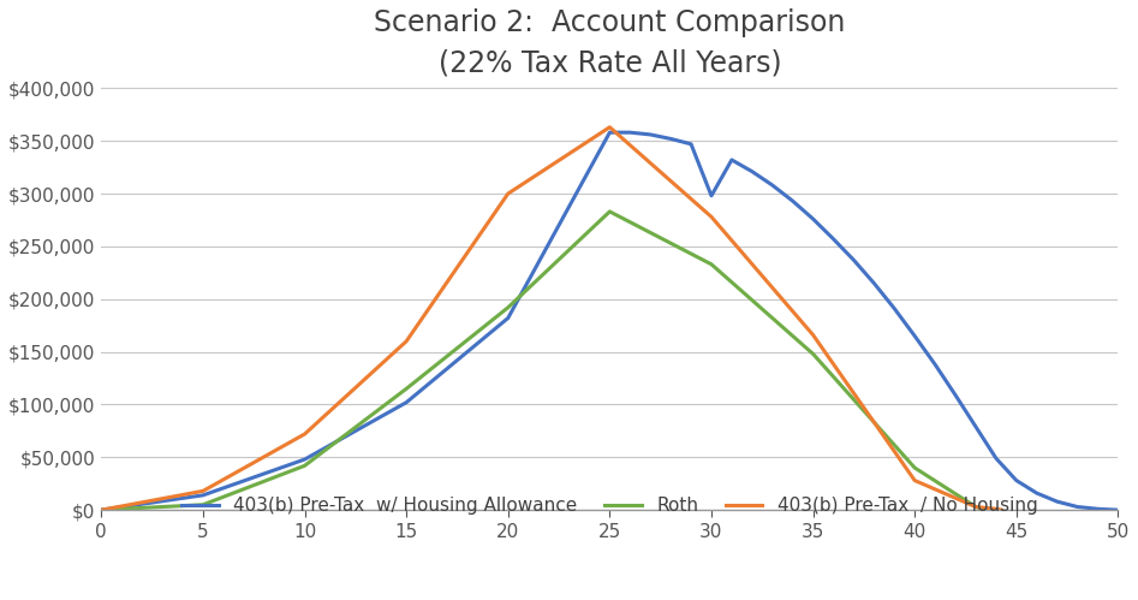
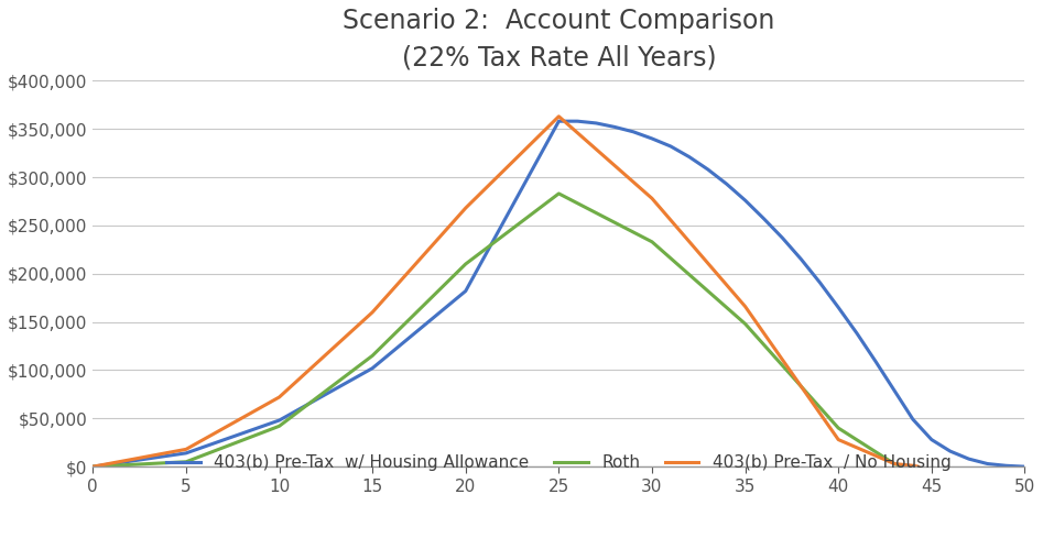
Roth/20: $192,000 -> $210,000
403(b) Pre-Tax / No Housing/20: $300,000 -> $268,000
403(b) Pre-Tax w/ Housing Allowance/30: $298,000 -> $340,000
